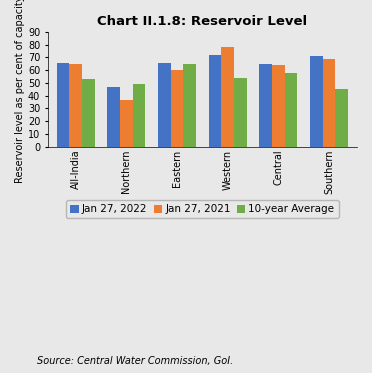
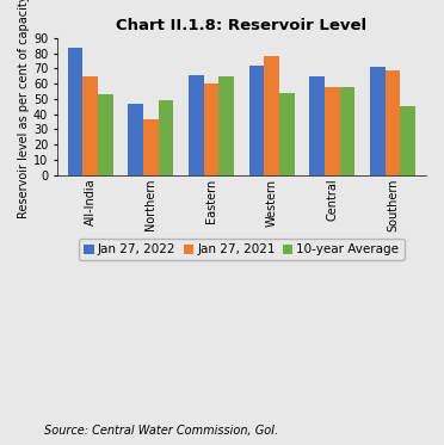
Jan 27, 2022/All-India: 66 -> 84
Jan 27, 2021/Central: 64 -> 58
